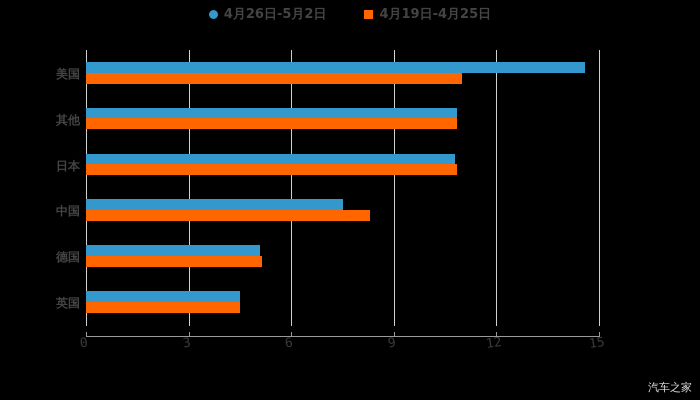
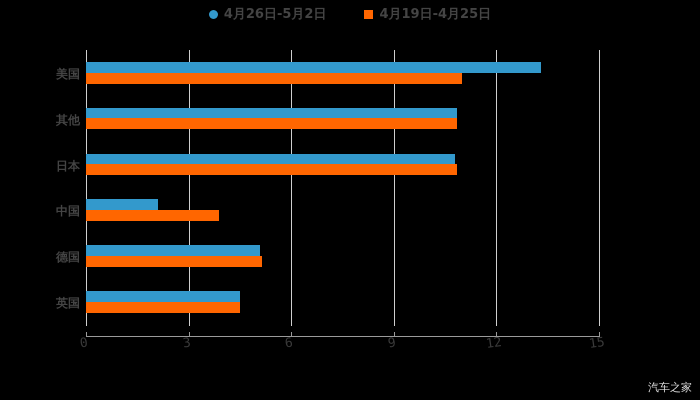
4月26日-5月2日/美国: 14.6 -> 13.3
4月26日-5月2日/中国: 7.5 -> 2.1
4月19日-4月25日/中国: 8.3 -> 3.9
